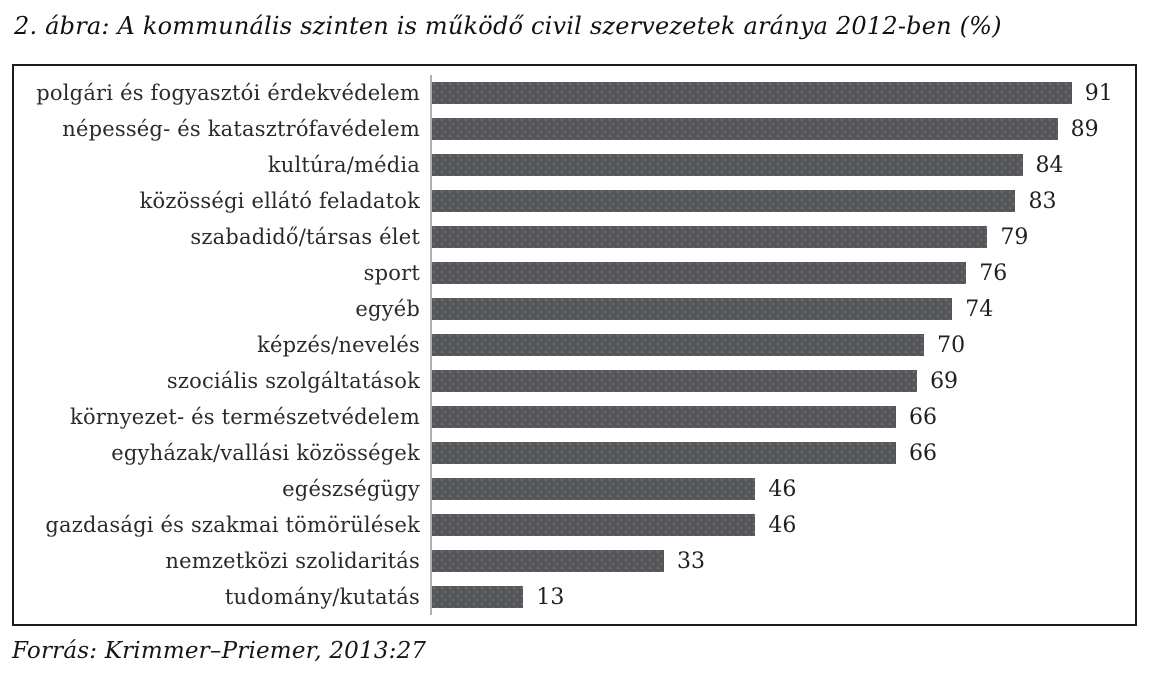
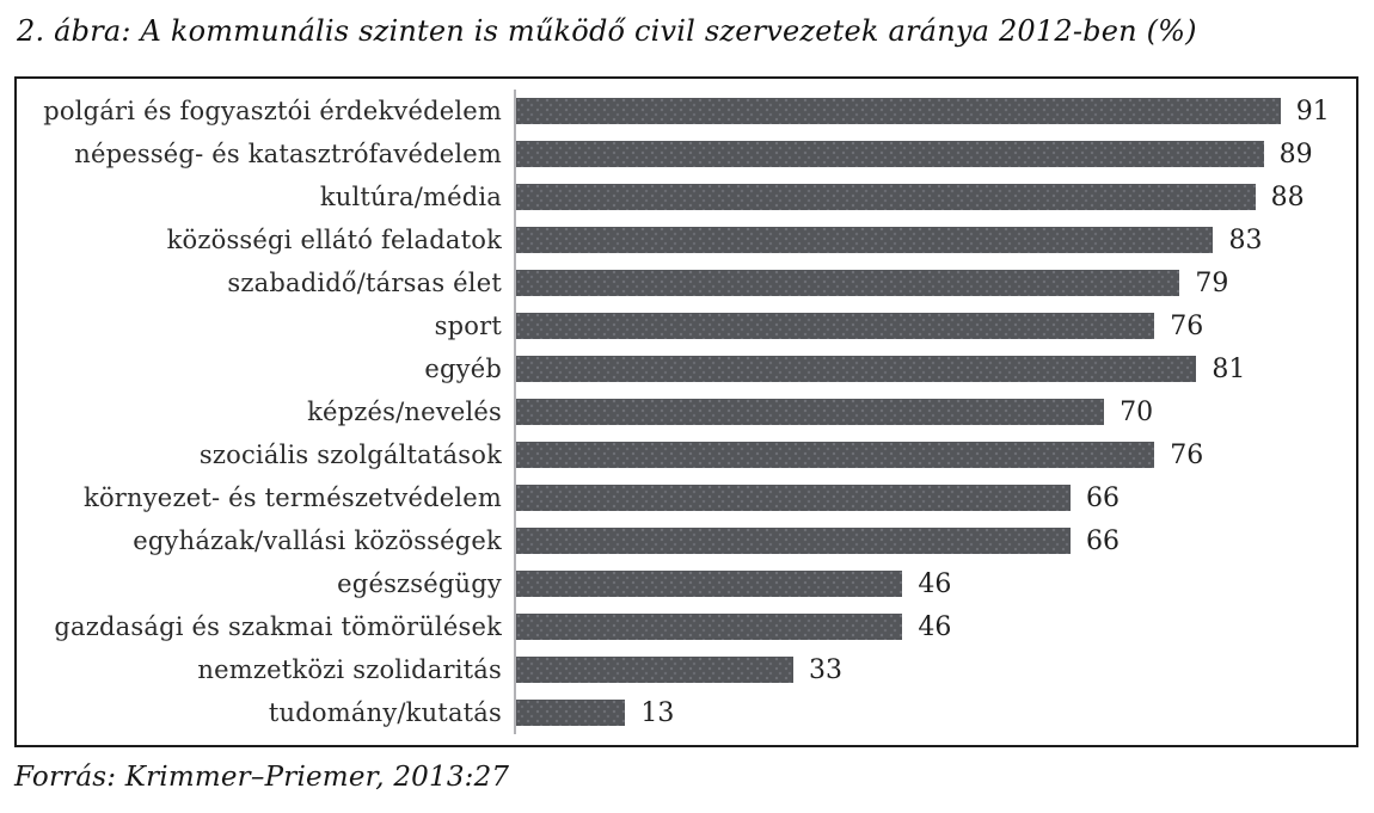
kultúra/média: 84 -> 88
egyéb: 74 -> 81
szociális szolgáltatások: 69 -> 76
